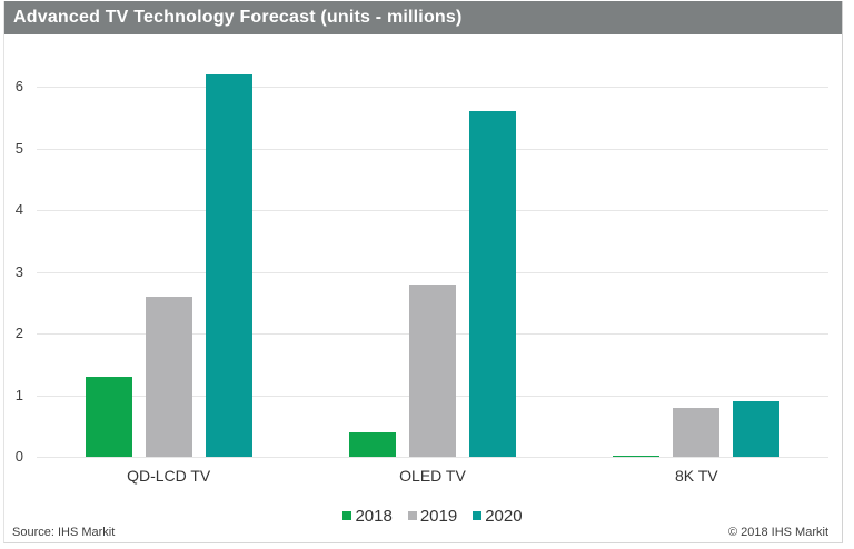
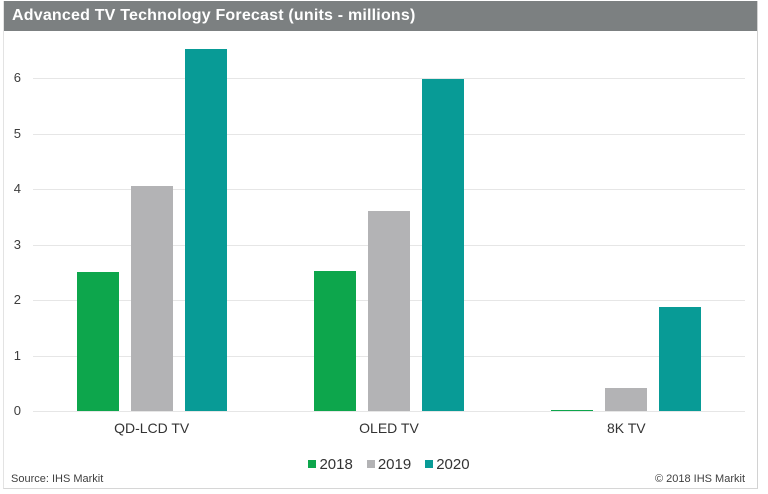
2018/QD-LCD TV: 1.3 -> 2.5
2019/QD-LCD TV: 2.6 -> 4.0
2020/QD-LCD TV: 6.2 -> 6.5
2018/OLED TV: 0.4 -> 2.5
2019/OLED TV: 2.8 -> 3.6
2020/OLED TV: 5.6 -> 6.0
2019/8K TV: 0.8 -> 0.4
2020/8K TV: 0.9 -> 1.9
